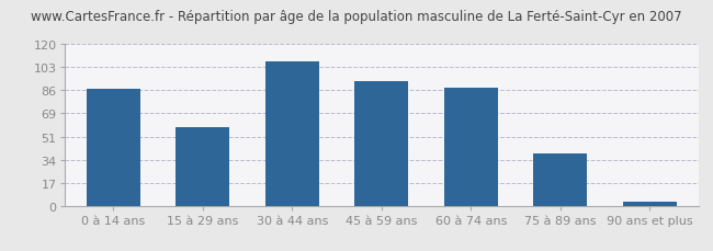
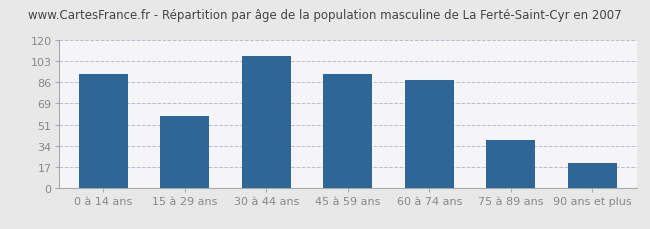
0 à 14 ans: 87 -> 93
90 ans et plus: 3 -> 20
